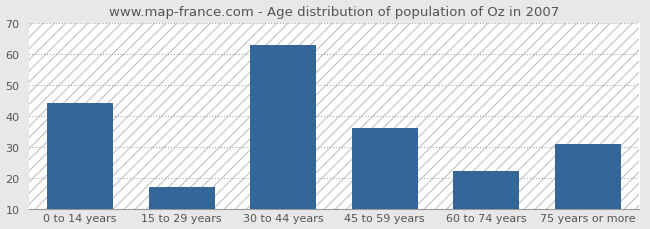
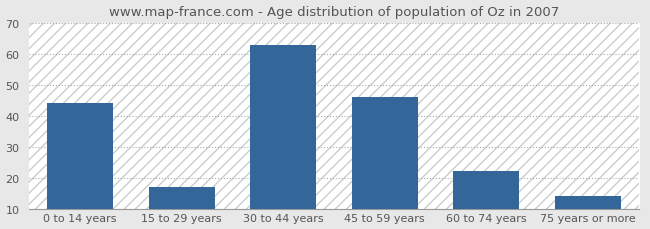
45 to 59 years: 36 -> 46
75 years or more: 31 -> 14
